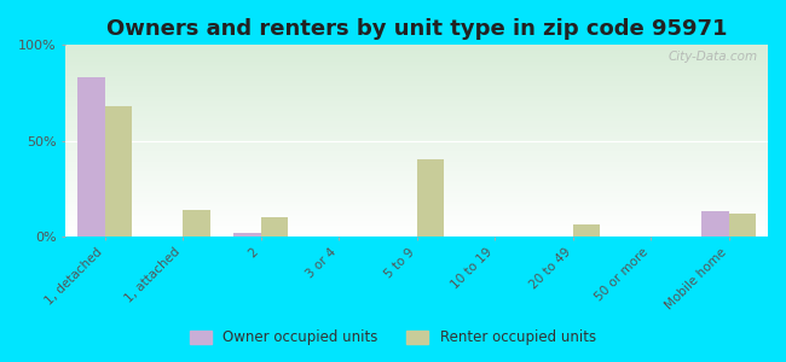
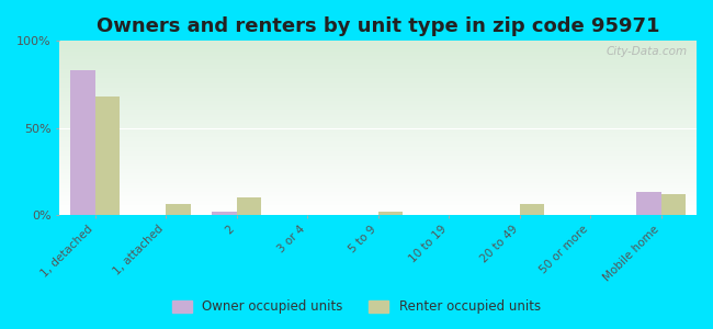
Renter occupied units/1, attached: 14% -> 6%
Renter occupied units/5 to 9: 40% -> 2%
